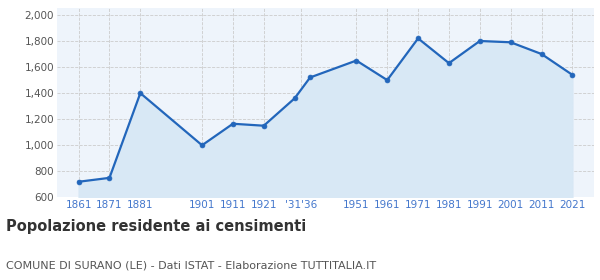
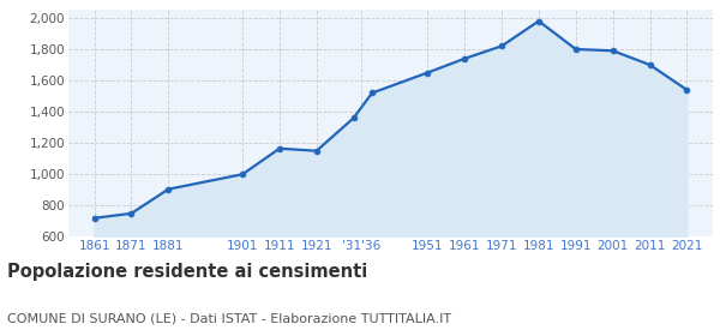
1881: 1,400 -> 900
1961: 1,500 -> 1,740
1981: 1,630 -> 1,980
